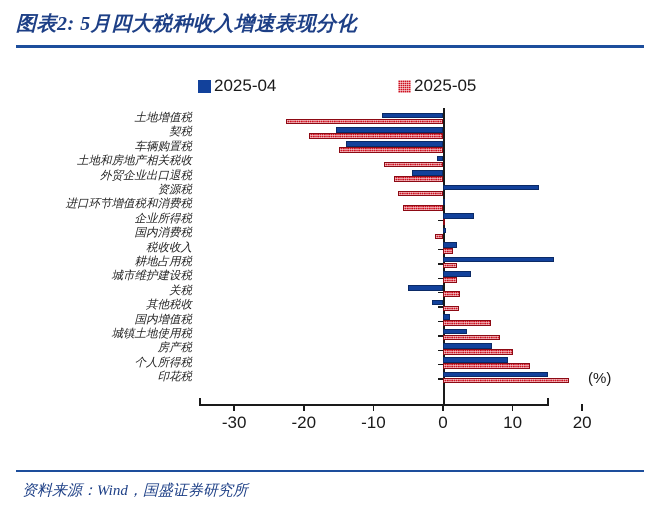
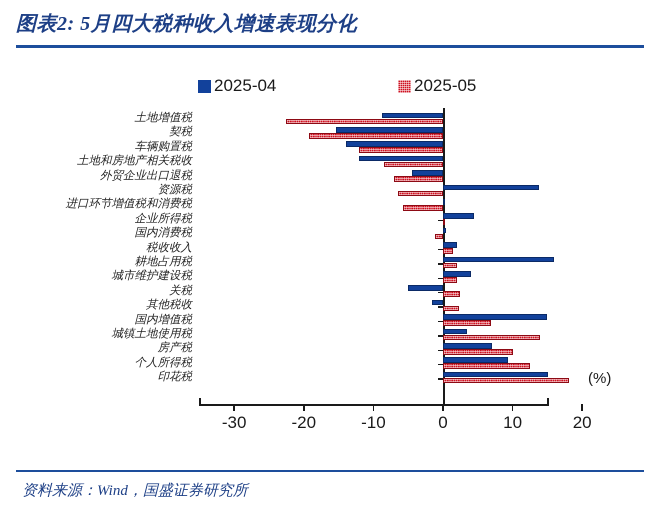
2025-05/车辆购置税: -15 -> -12
2025-04/土地和房地产相关税收: -1 -> -12
2025-04/国内增值税: 1 -> 15
2025-05/城镇土地使用税: 8 -> 14
